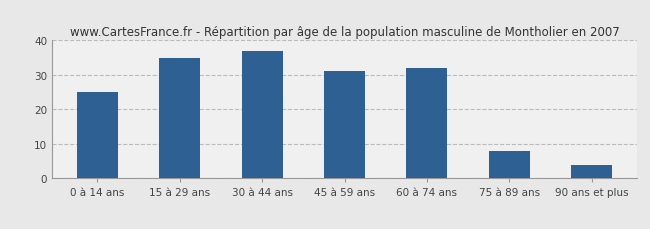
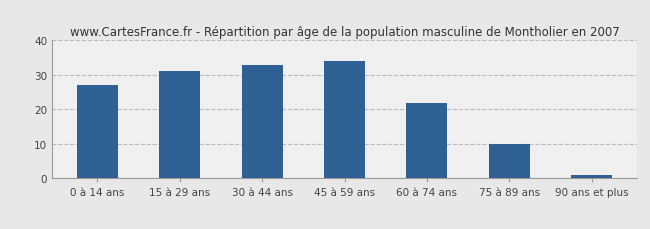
0 à 14 ans: 25 -> 27
15 à 29 ans: 35 -> 31
30 à 44 ans: 37 -> 33
45 à 59 ans: 31 -> 34
60 à 74 ans: 32 -> 22
75 à 89 ans: 8 -> 10
90 ans et plus: 4 -> 1
